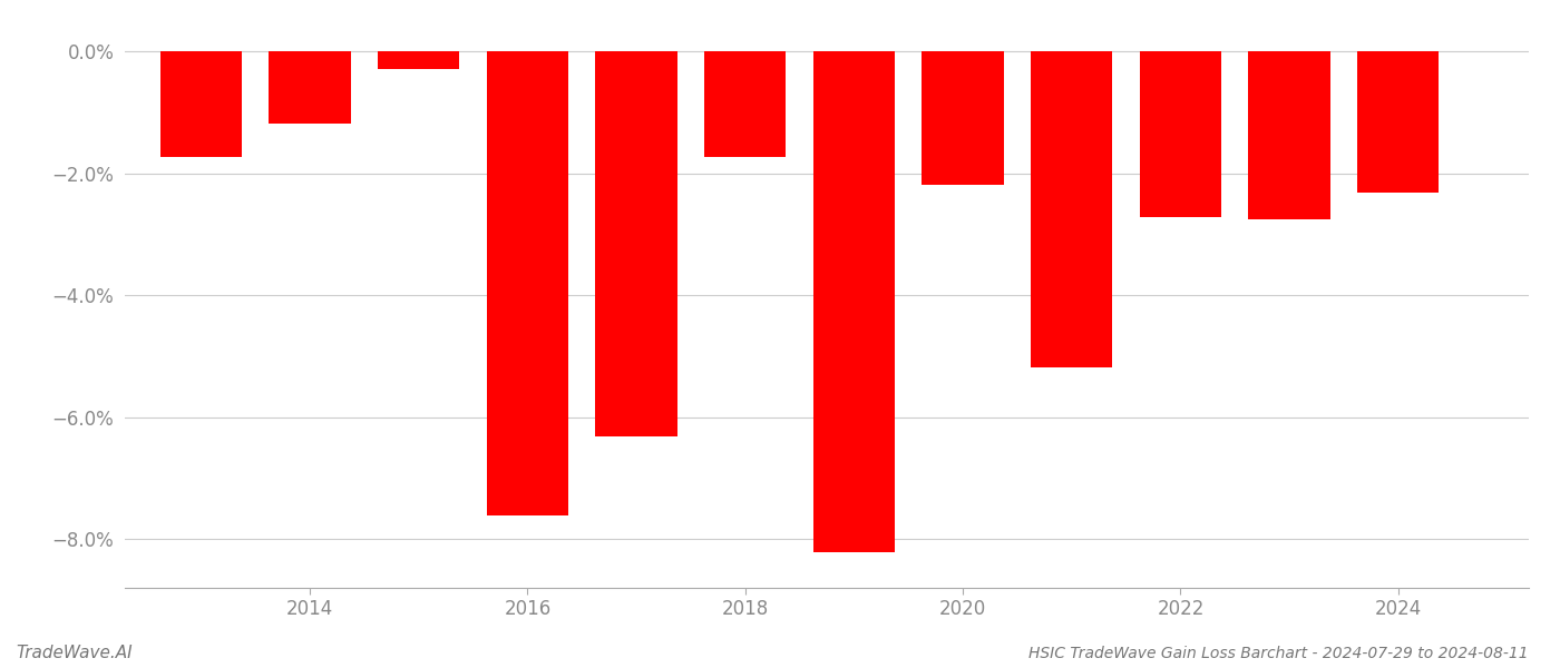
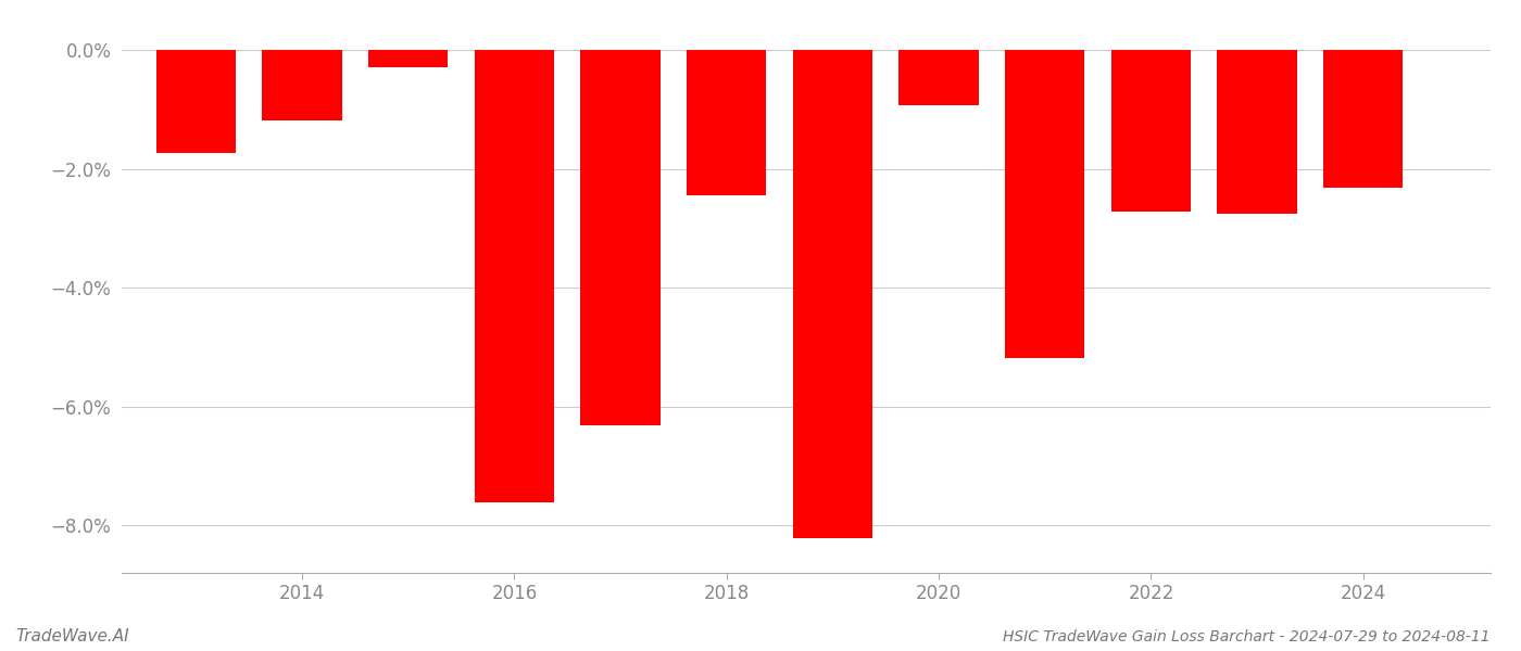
2018: -1.72% -> -2.44%
2020: -2.18% -> -0.92%
